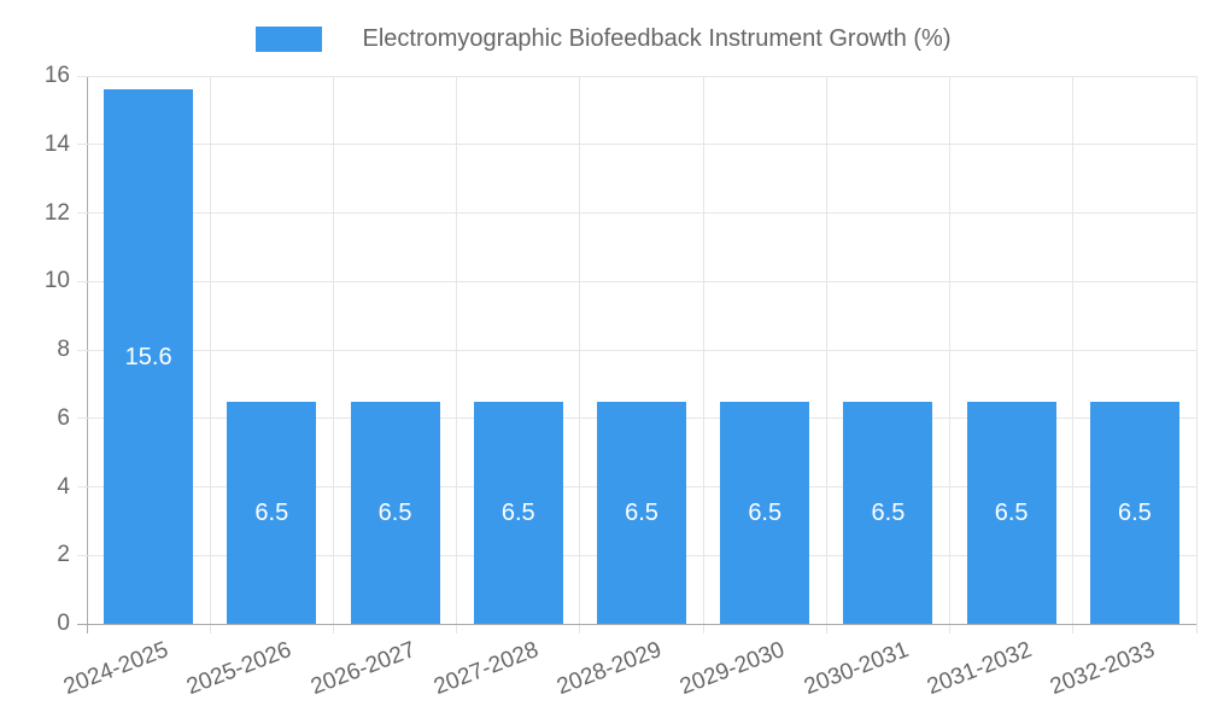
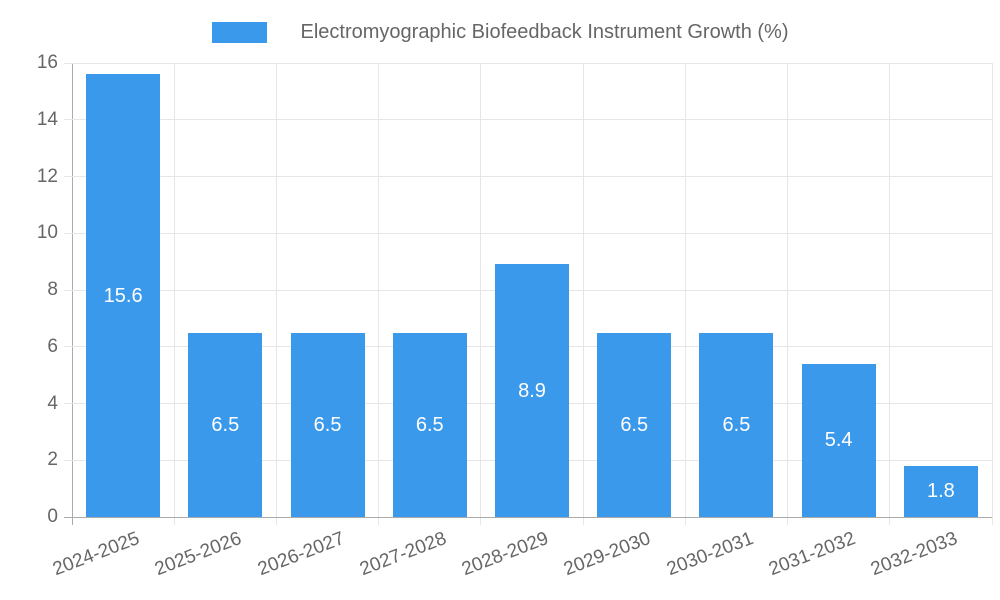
2028-2029: 6.5 -> 8.9
2031-2032: 6.5 -> 5.4
2032-2033: 6.5 -> 1.8
